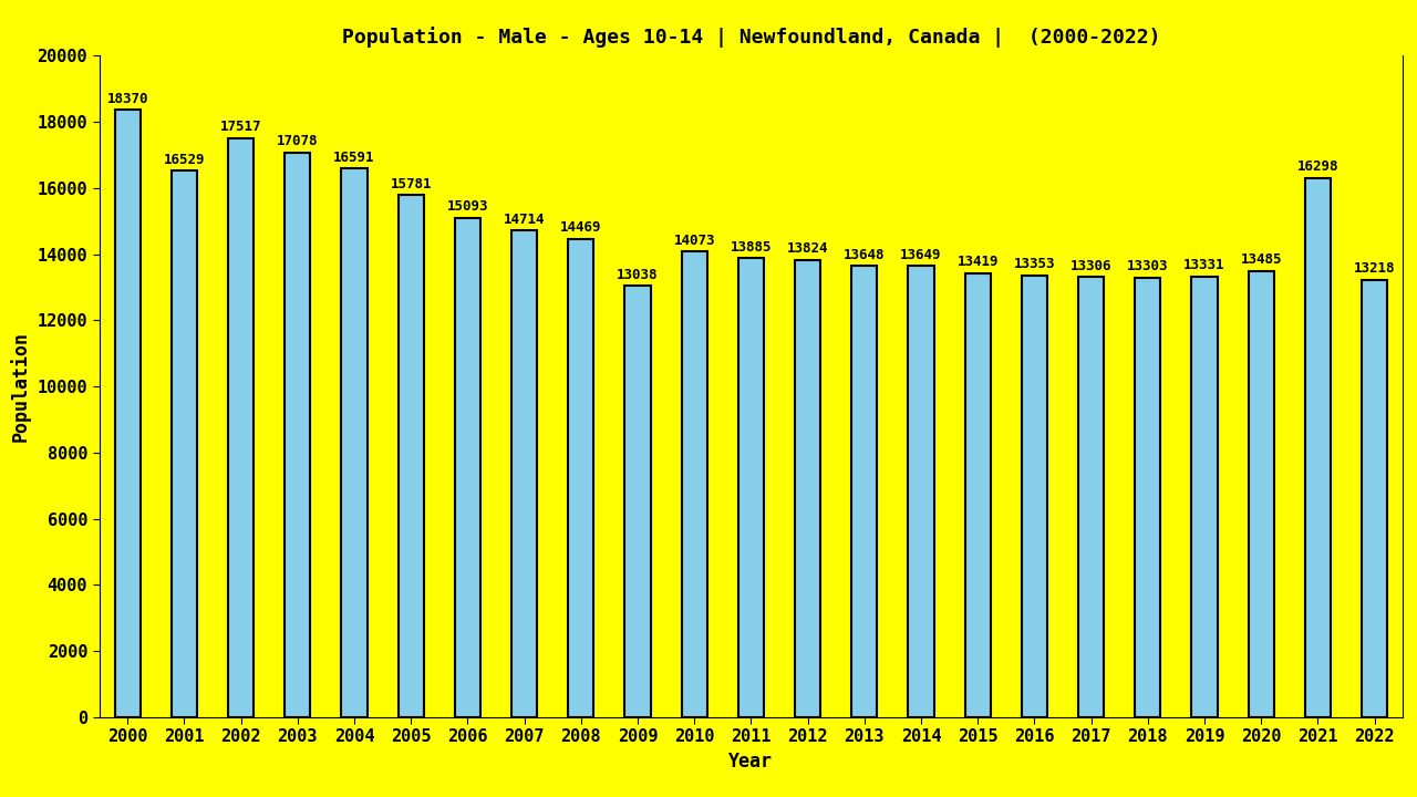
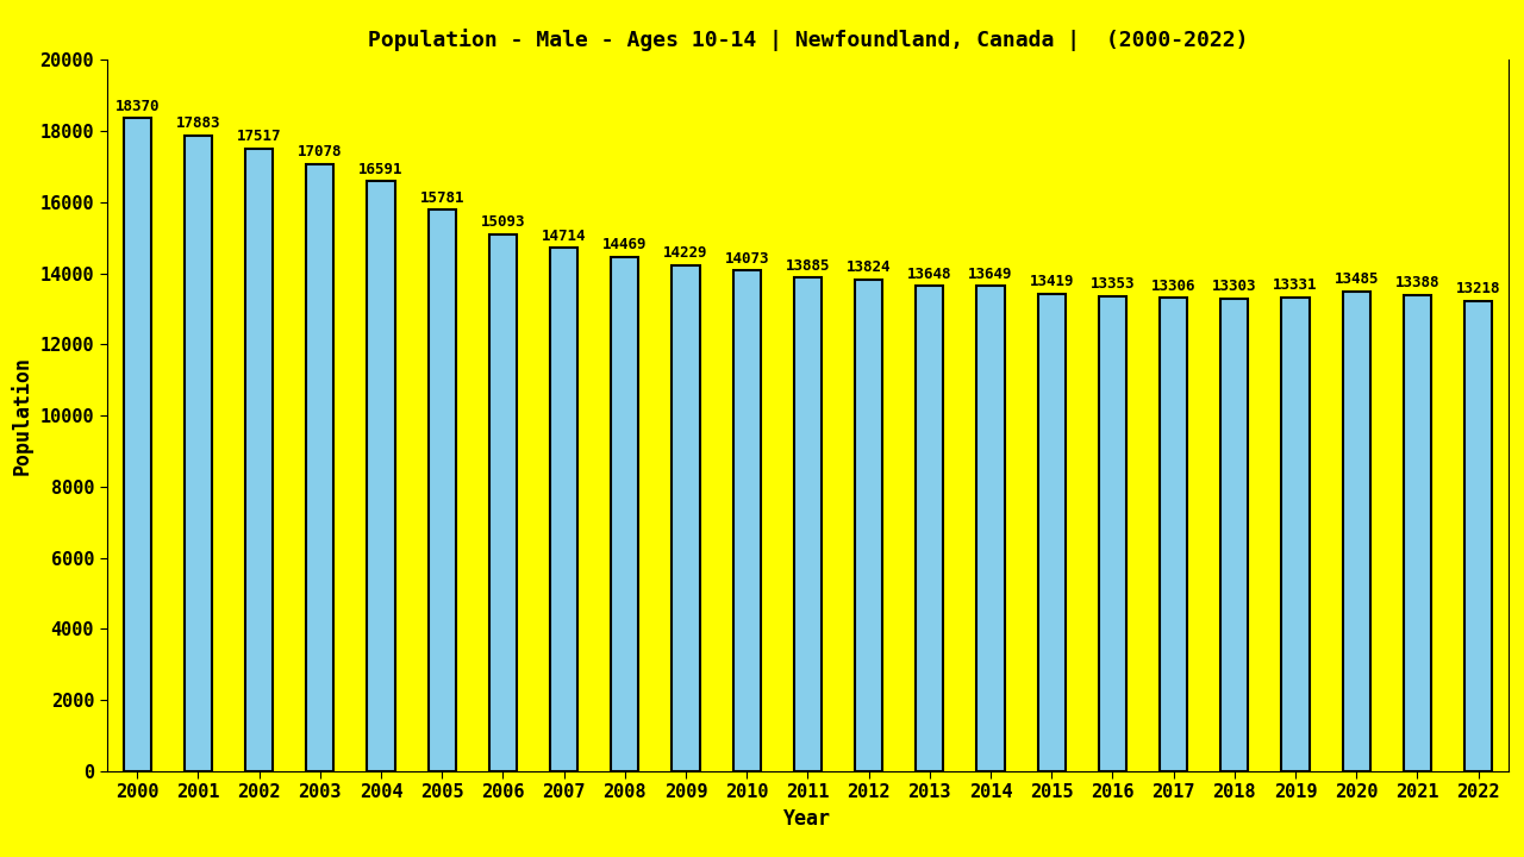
2001: 16529 -> 17883
2009: 13038 -> 14229
2021: 16298 -> 13388
